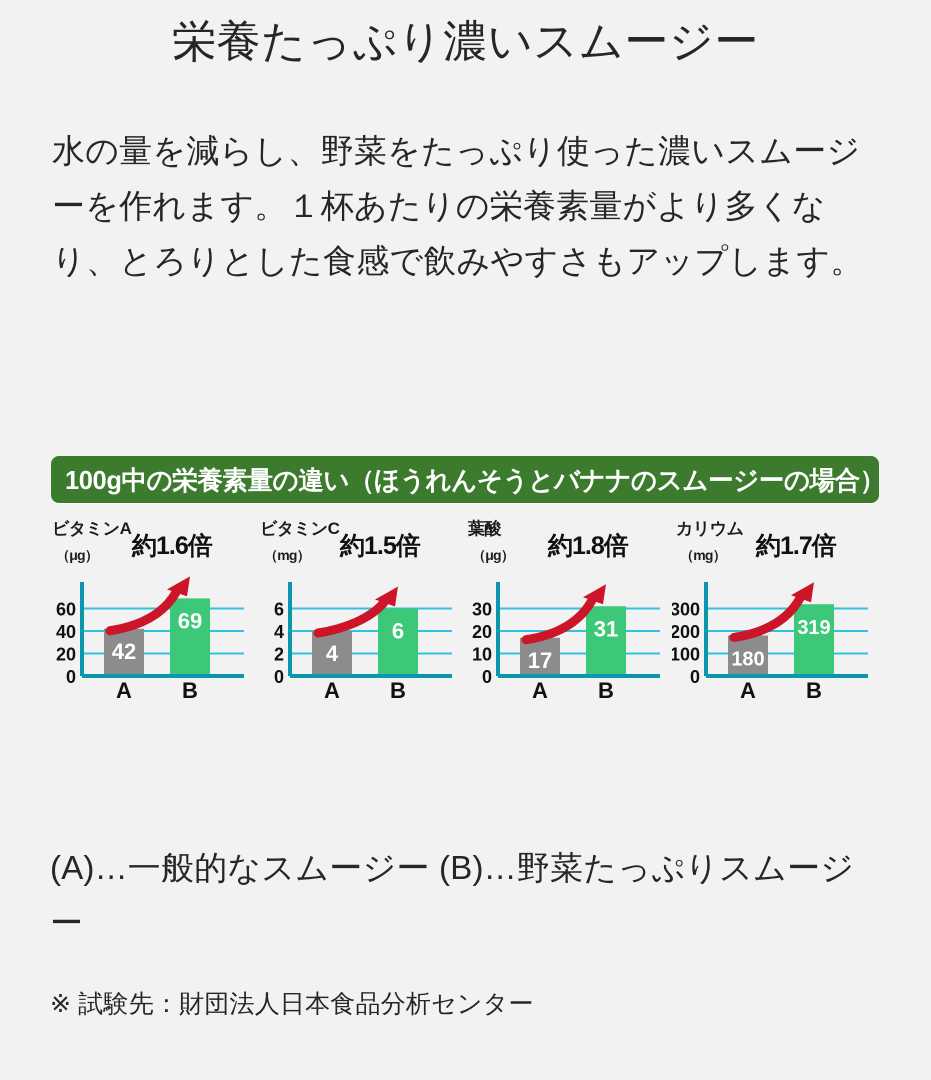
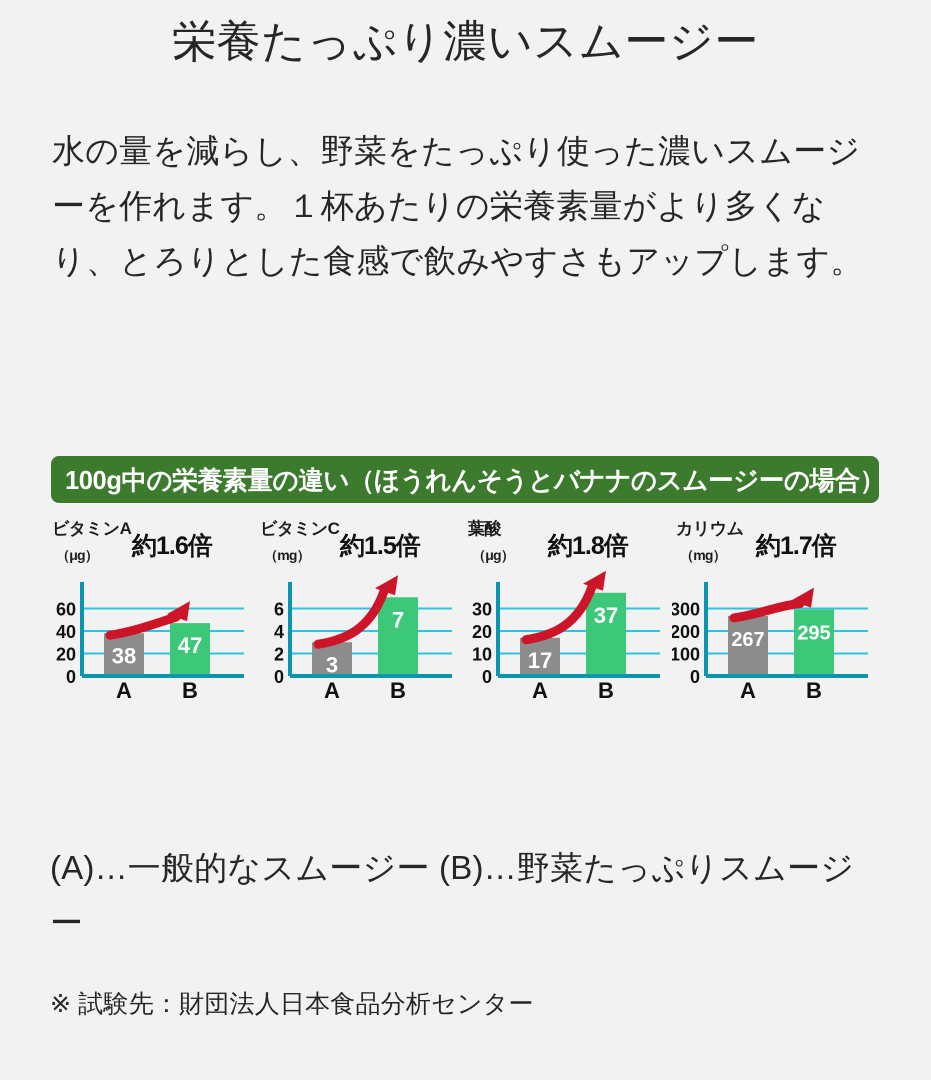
ビタミンA/A: 42 -> 38
ビタミンA/B: 69 -> 47
ビタミンC/A: 4 -> 3
ビタミンC/B: 6 -> 7
葉酸/B: 31 -> 37
カリウム/A: 180 -> 267
カリウム/B: 319 -> 295
